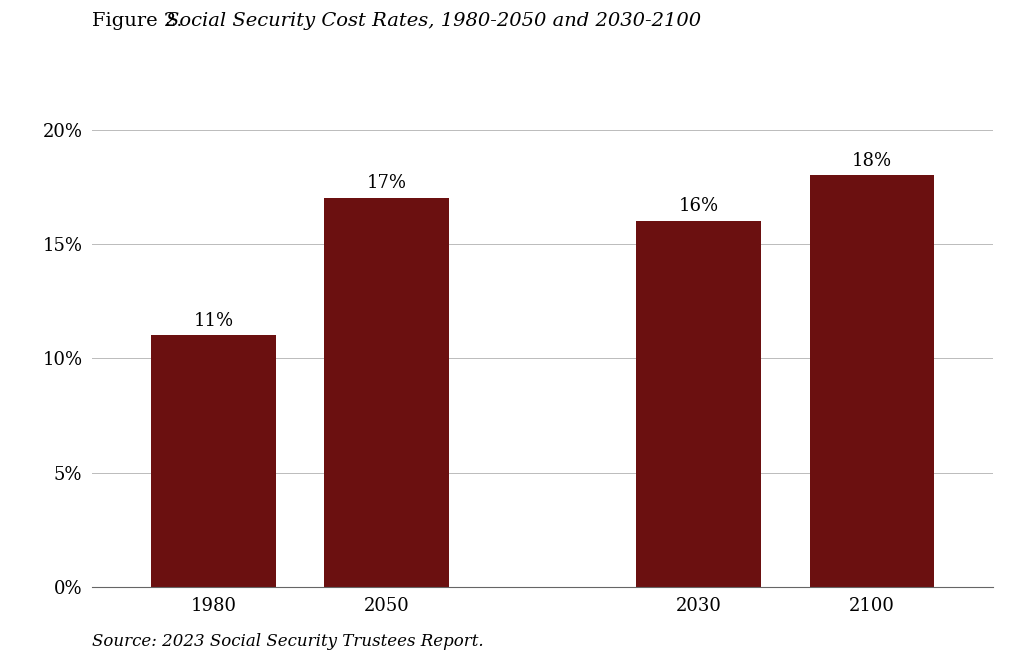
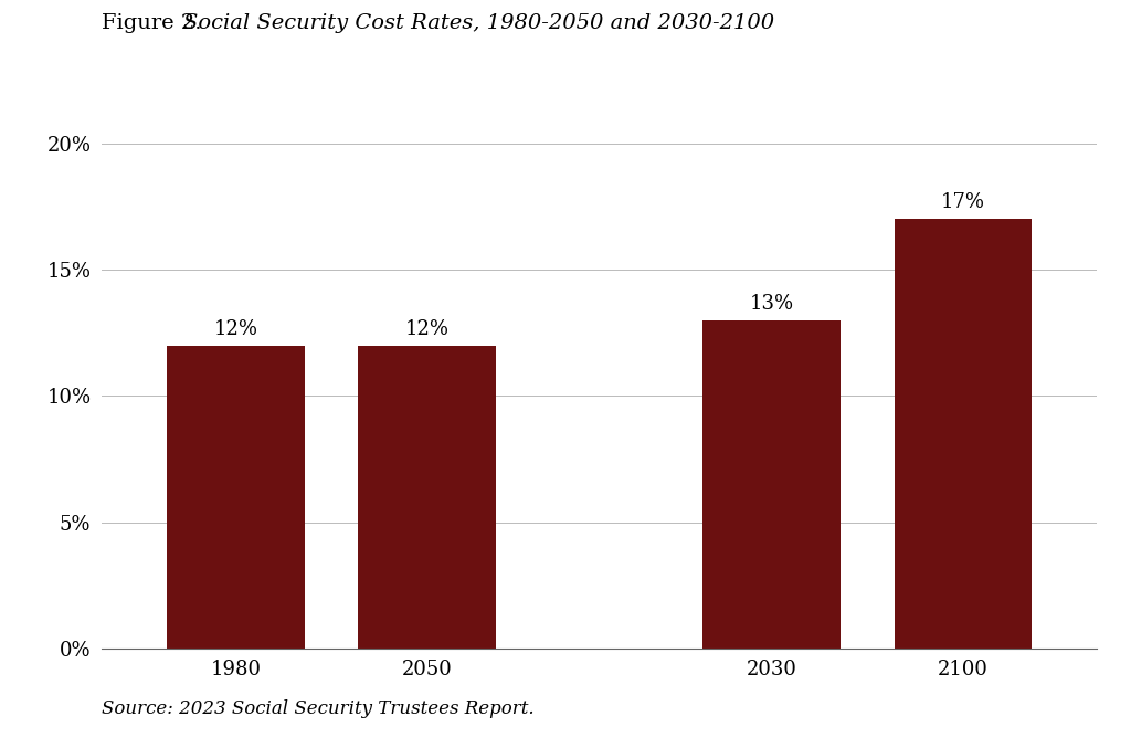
1980: 11% -> 12%
2050: 17% -> 12%
2030: 16% -> 13%
2100: 18% -> 17%
